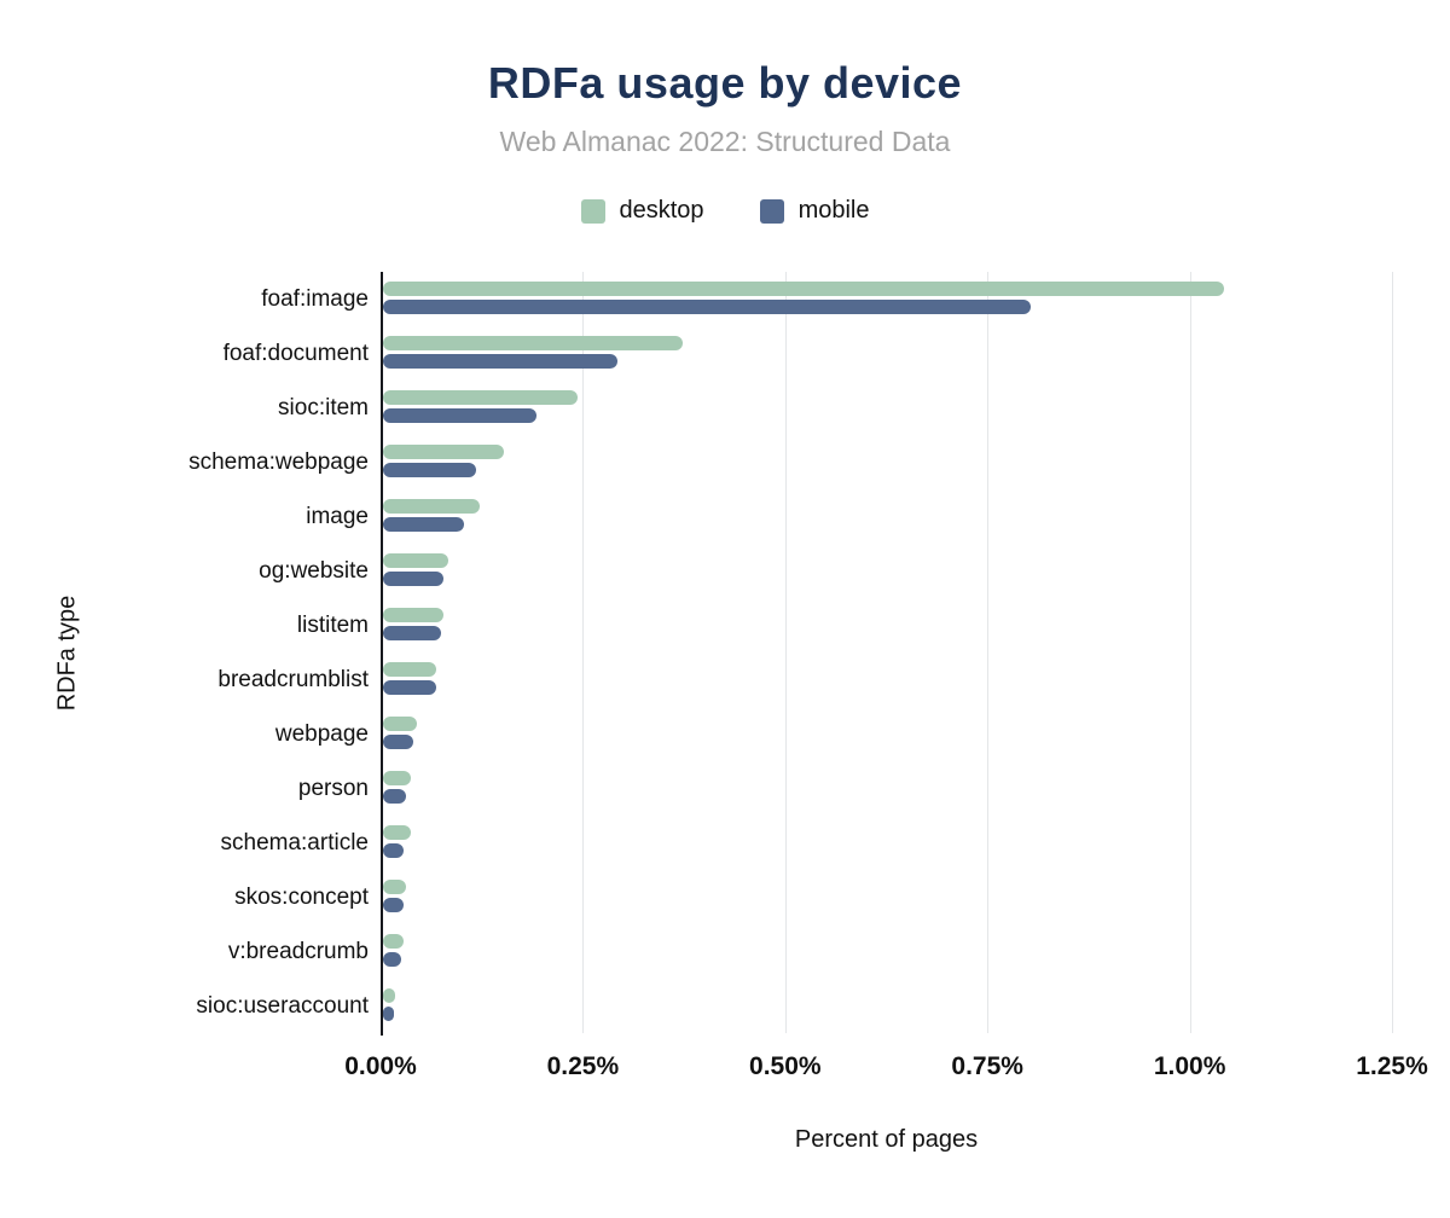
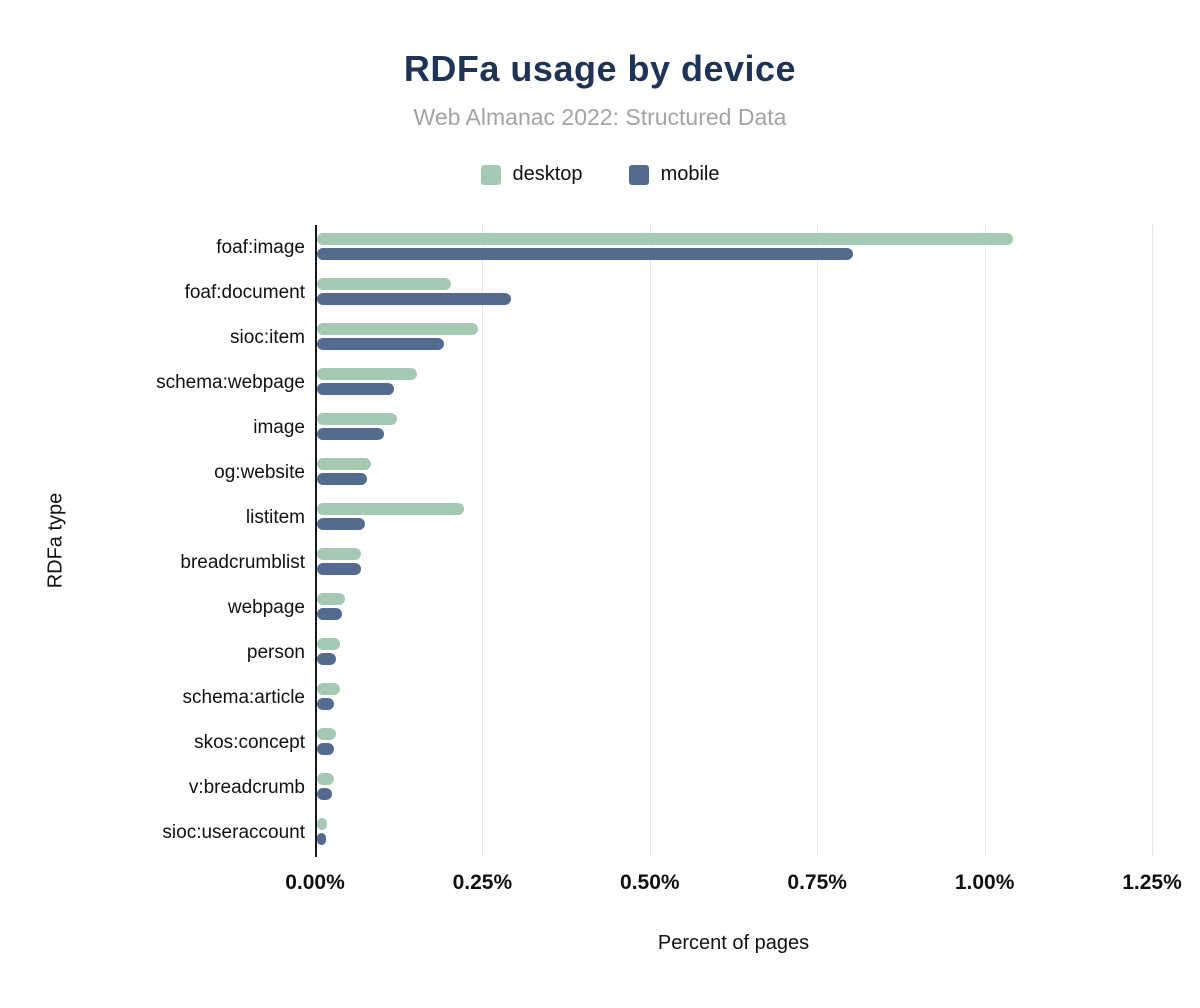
desktop/foaf:document: 0.37% -> 0.20%
desktop/listitem: 0.07% -> 0.22%
